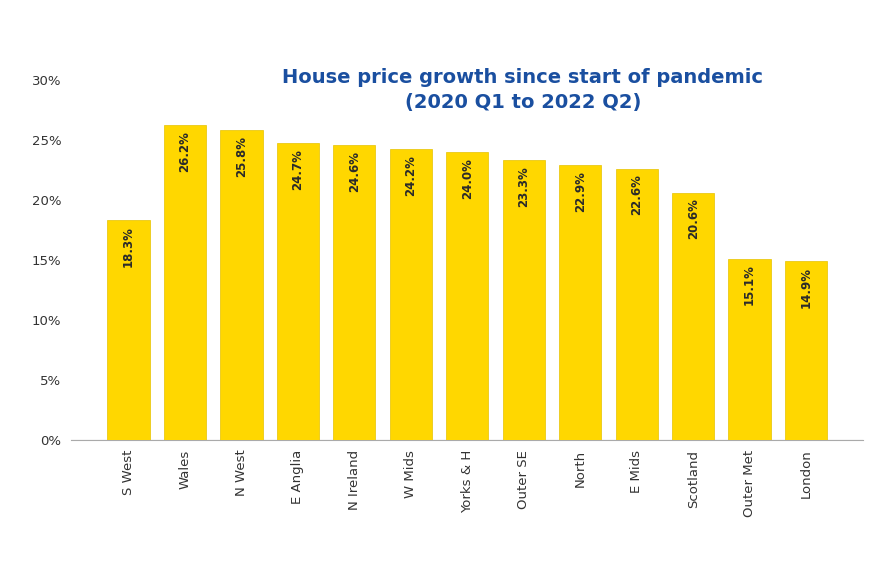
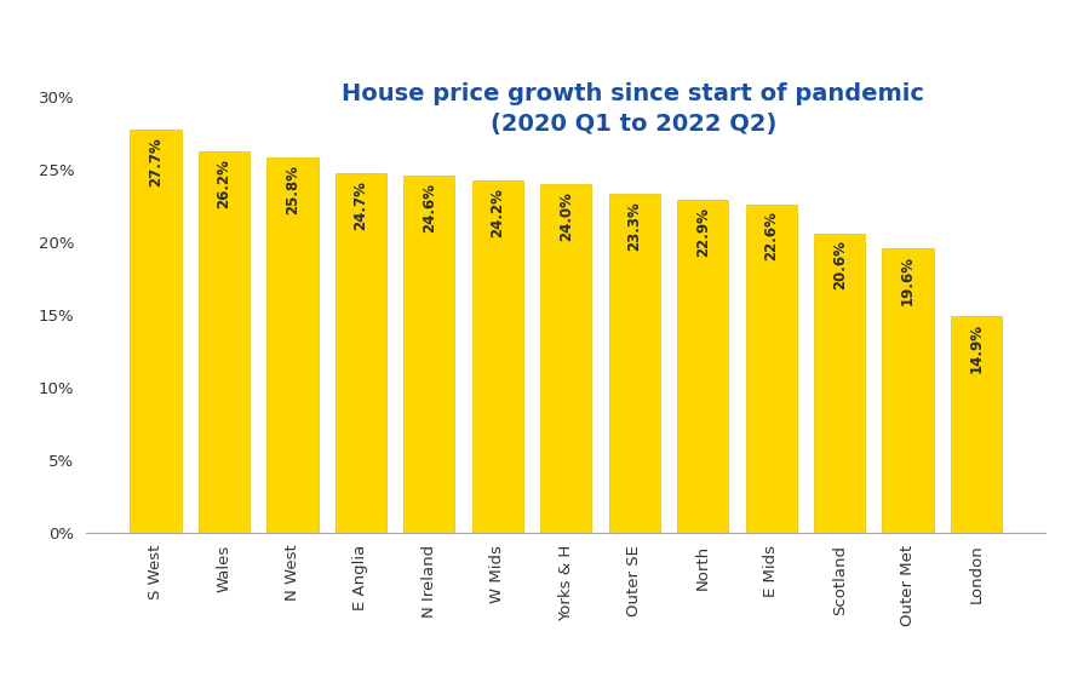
S West: 18.3% -> 27.7%
Outer Met: 15.1% -> 19.6%
